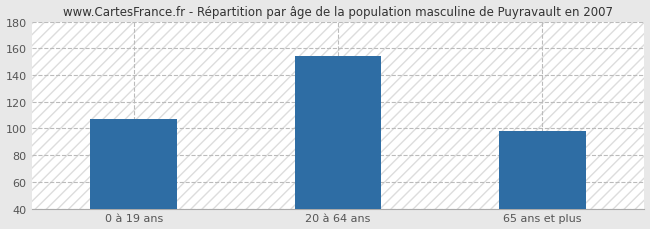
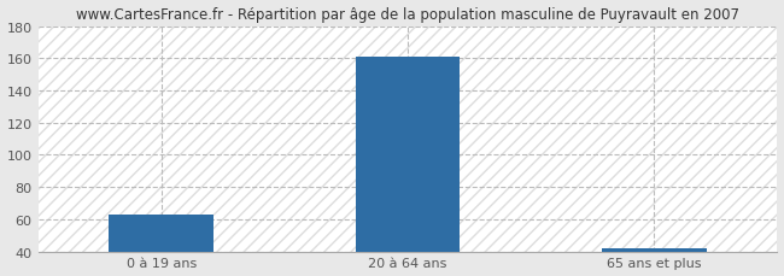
0 à 19 ans: 107 -> 63
20 à 64 ans: 154 -> 161
65 ans et plus: 98 -> 42
